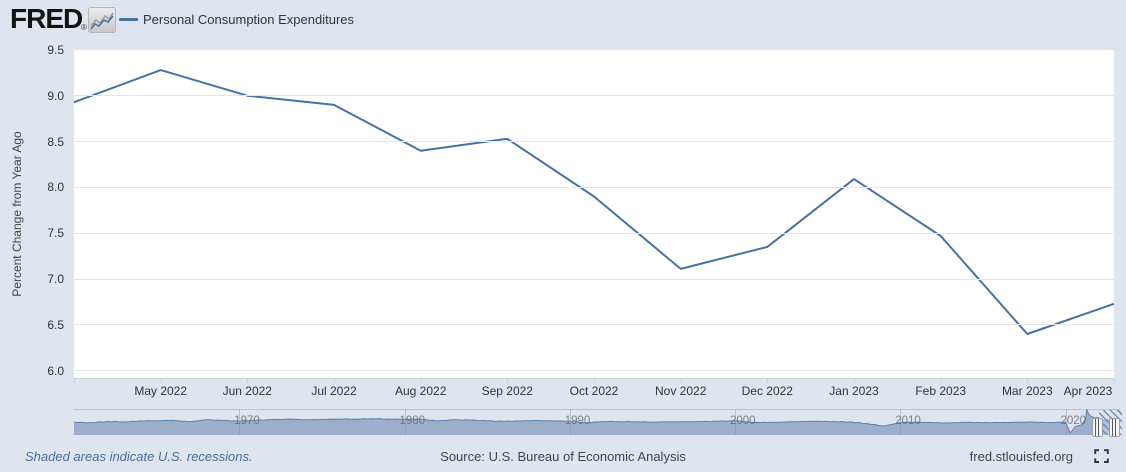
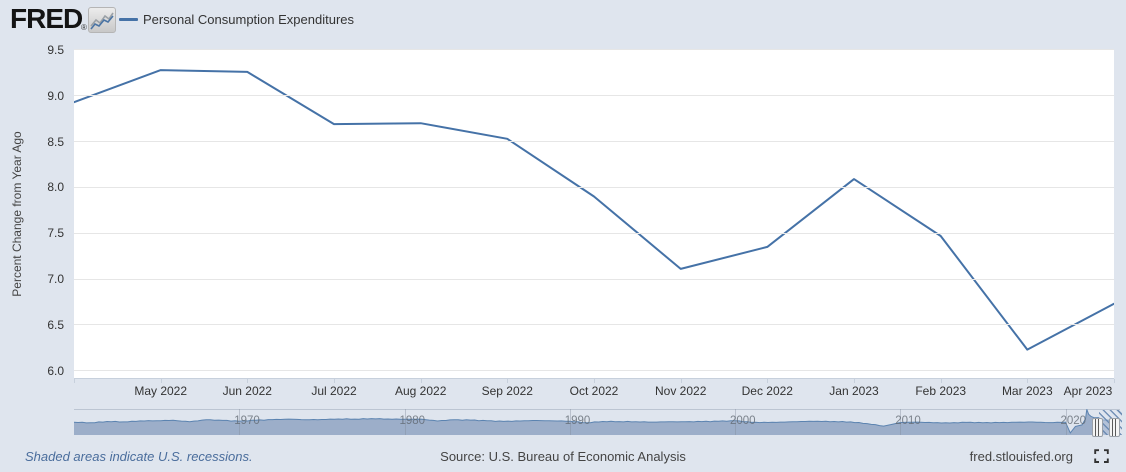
Jun 2022: 9.0 -> 9.3
Jul 2022: 8.9 -> 8.7
Aug 2022: 8.4 -> 8.7
Mar 2023: 6.4 -> 6.2
